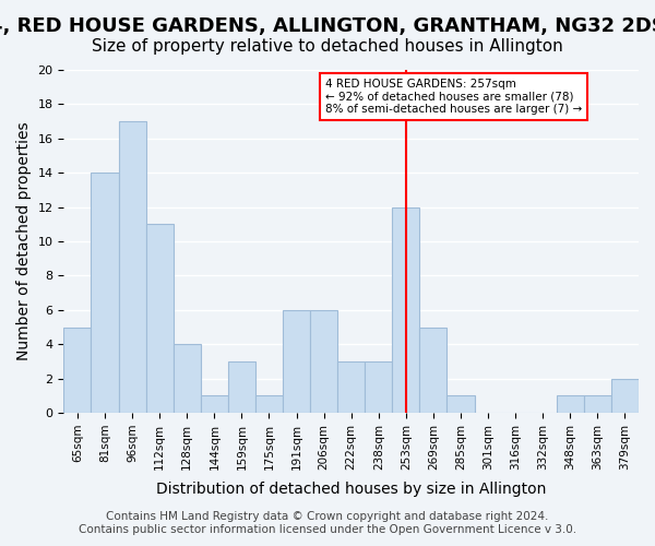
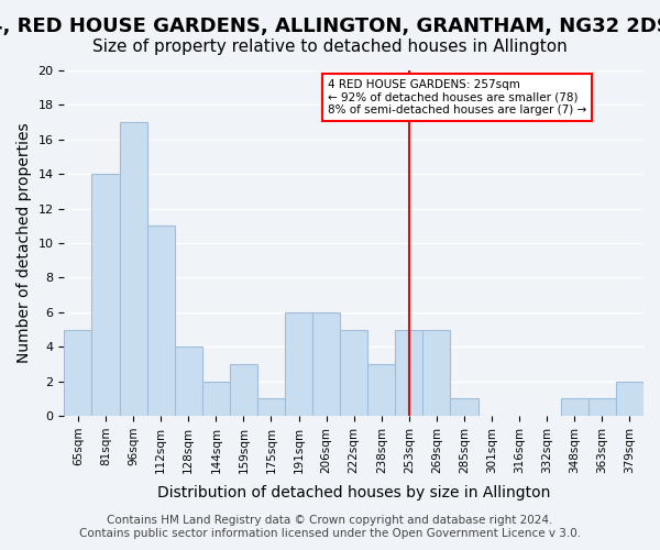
144sqm: 1 -> 2
222sqm: 3 -> 5
253sqm: 12 -> 5
